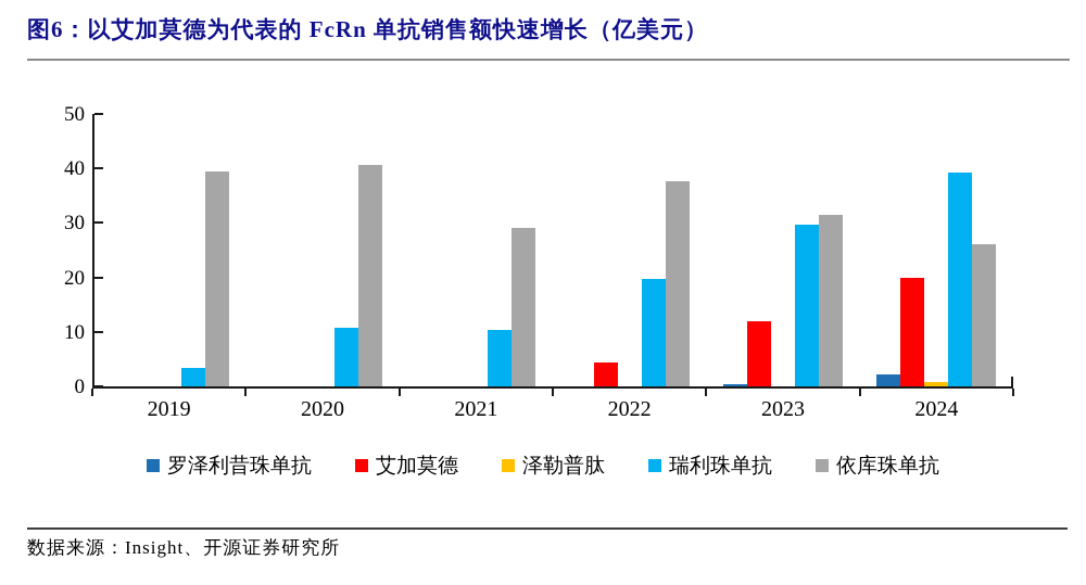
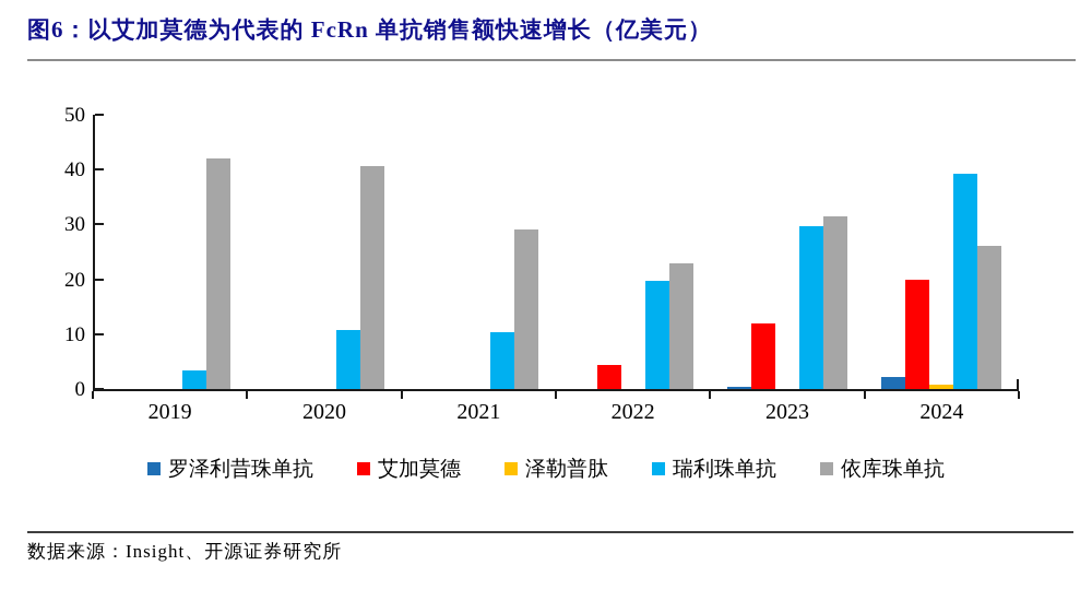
依库珠单抗/2019: 40 -> 42
依库珠单抗/2022: 38 -> 23
